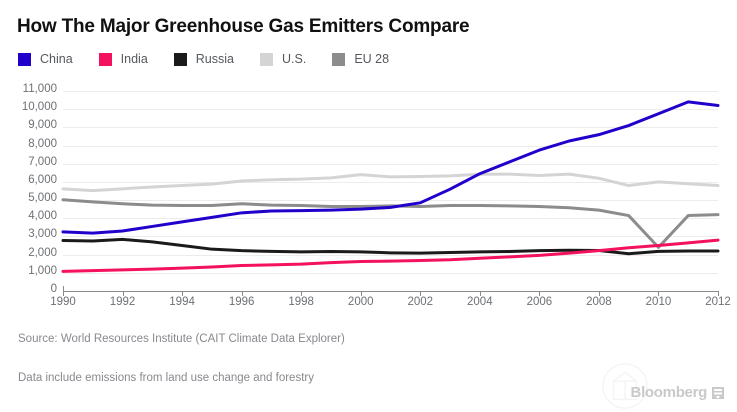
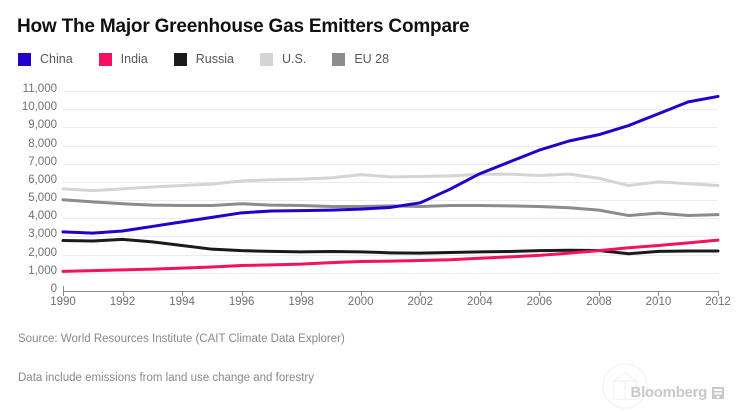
EU 28/2010: 2400 -> 4300
China/2012: 10200 -> 10700
